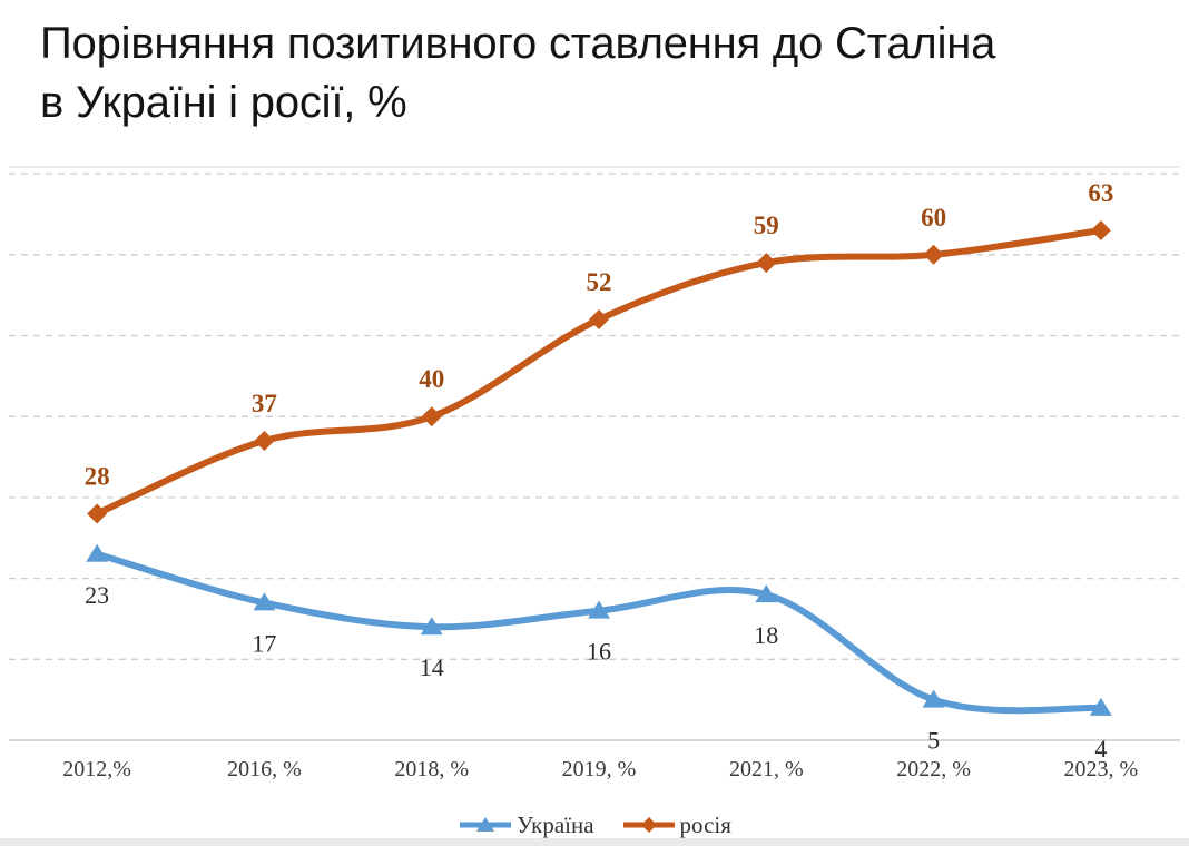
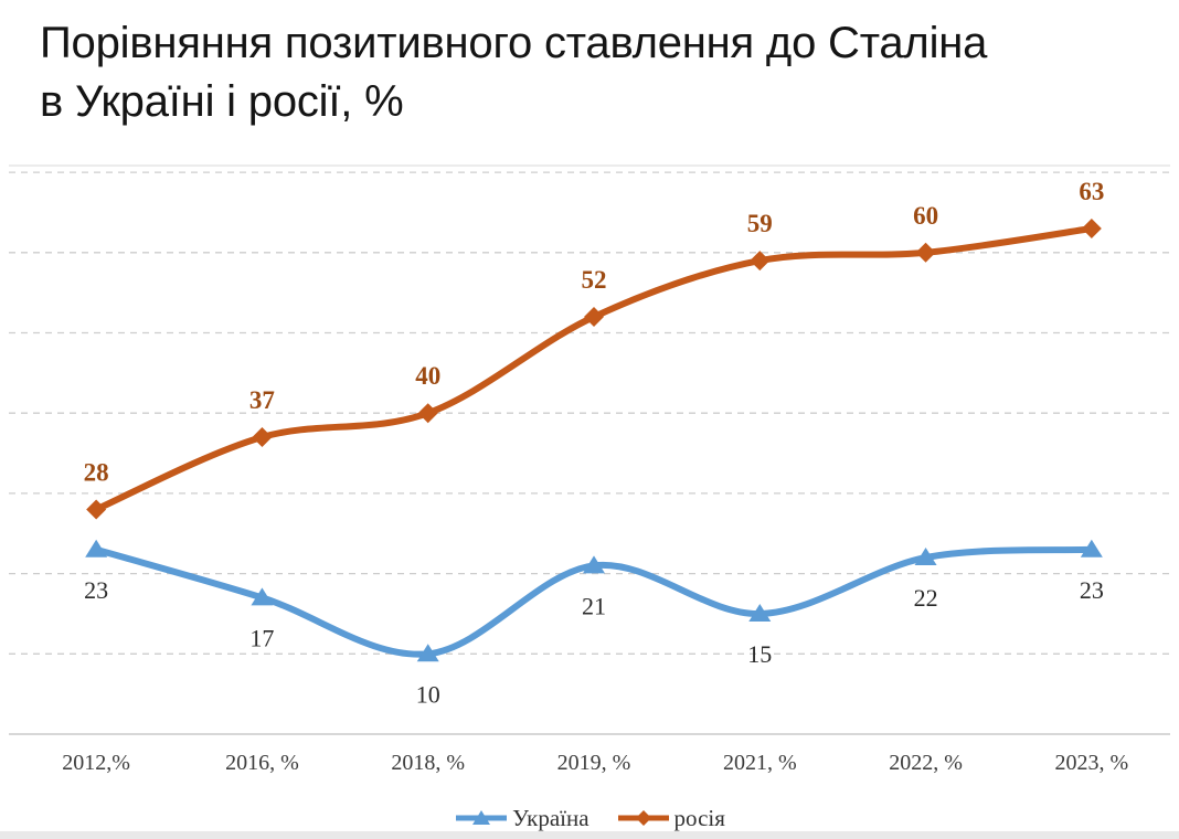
Україна/2018, %: 14 -> 10
Україна/2019, %: 16 -> 21
Україна/2021, %: 18 -> 15
Україна/2022, %: 5 -> 22
Україна/2023, %: 4 -> 23
